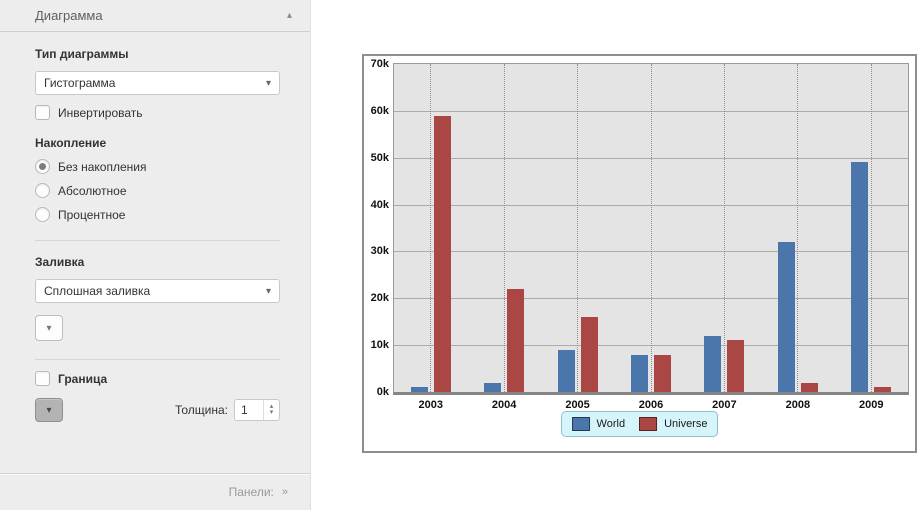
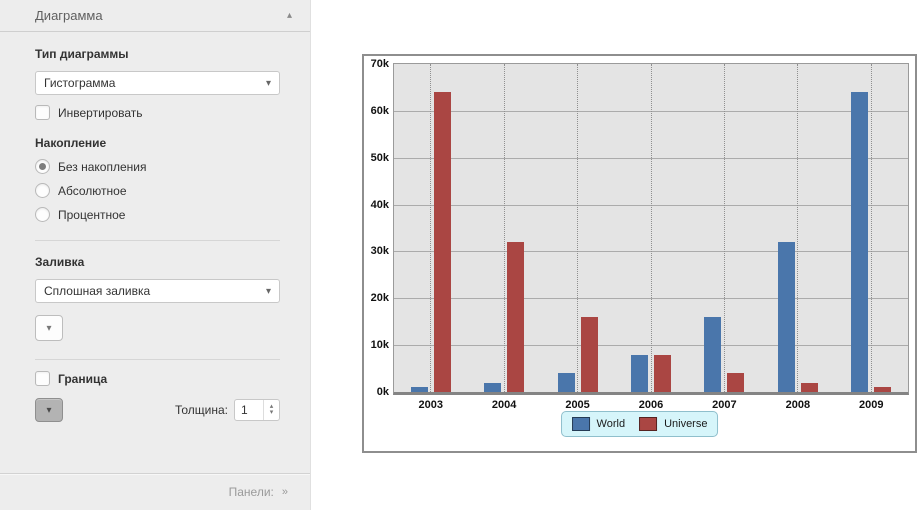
Universe/2003: 59k -> 64k
Universe/2004: 22k -> 32k
World/2005: 9k -> 4k
World/2007: 12k -> 16k
Universe/2007: 11k -> 4k
World/2009: 49k -> 64k
